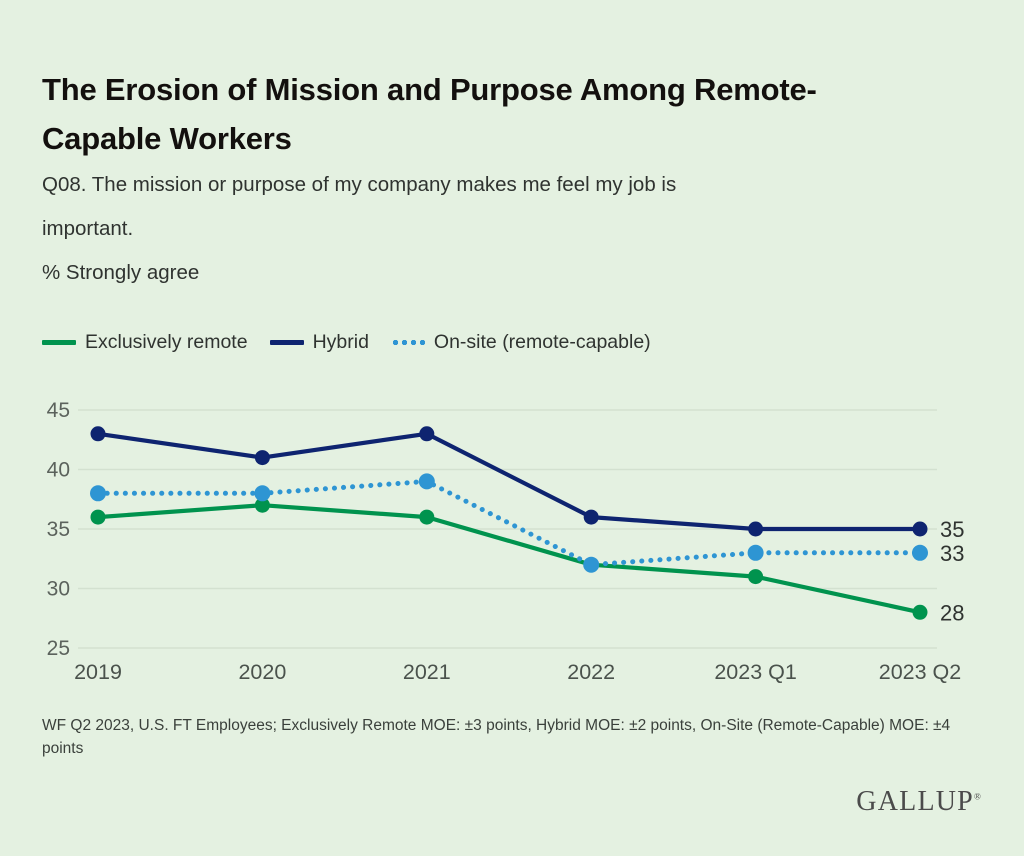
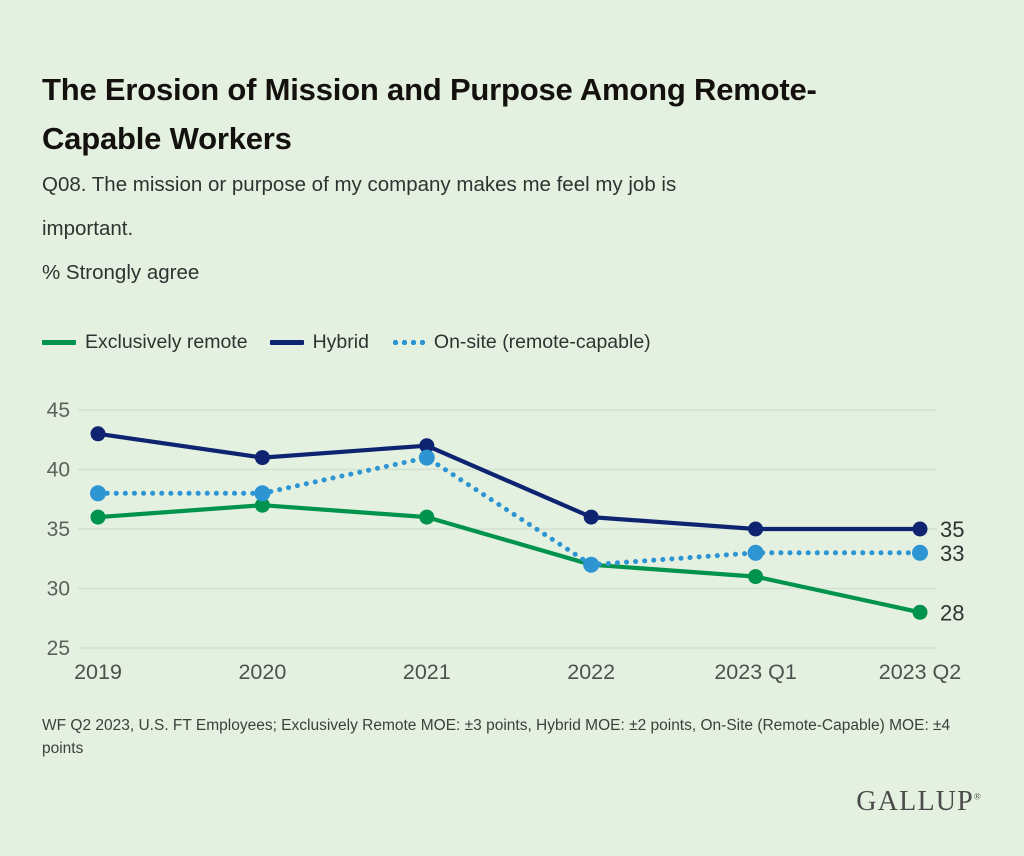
Hybrid/2021: 43 -> 42
On-site (remote-capable)/2021: 39 -> 41
